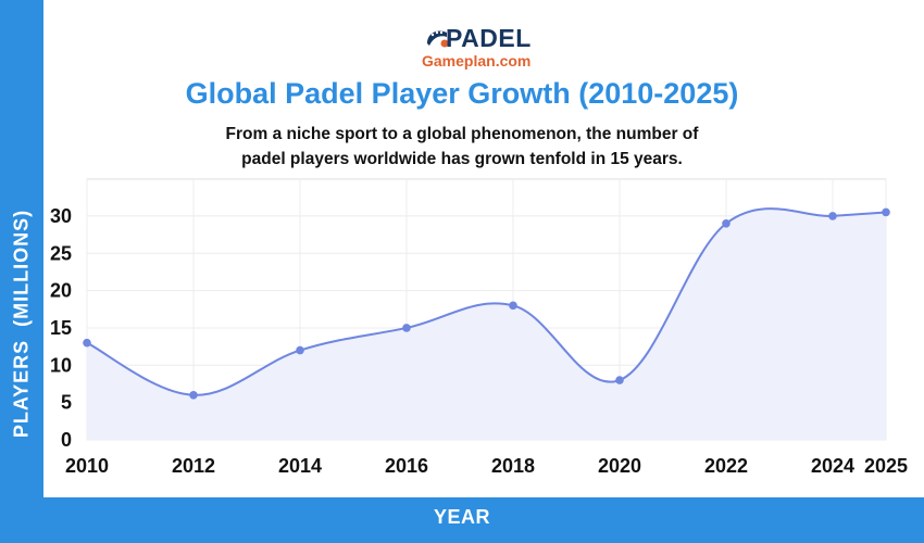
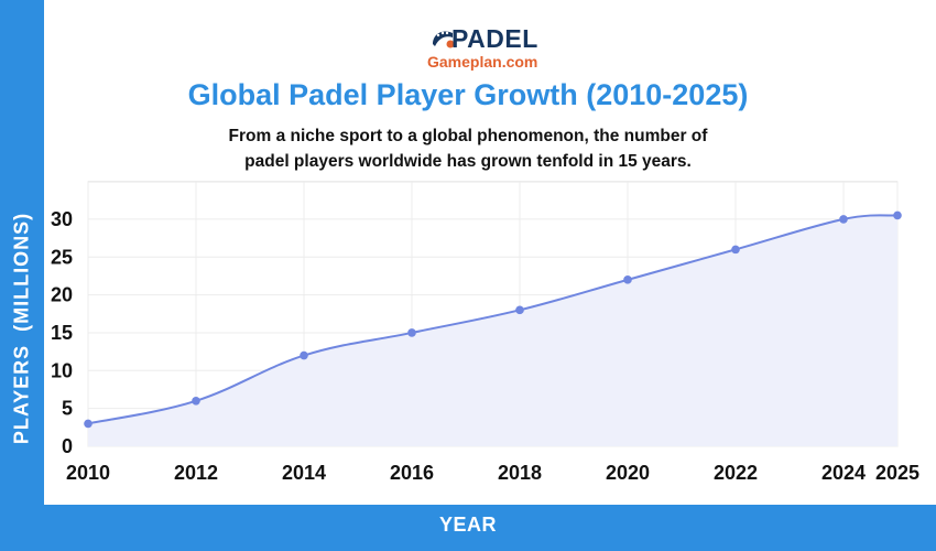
2010: 13 -> 3
2020: 8 -> 22
2022: 29 -> 26
